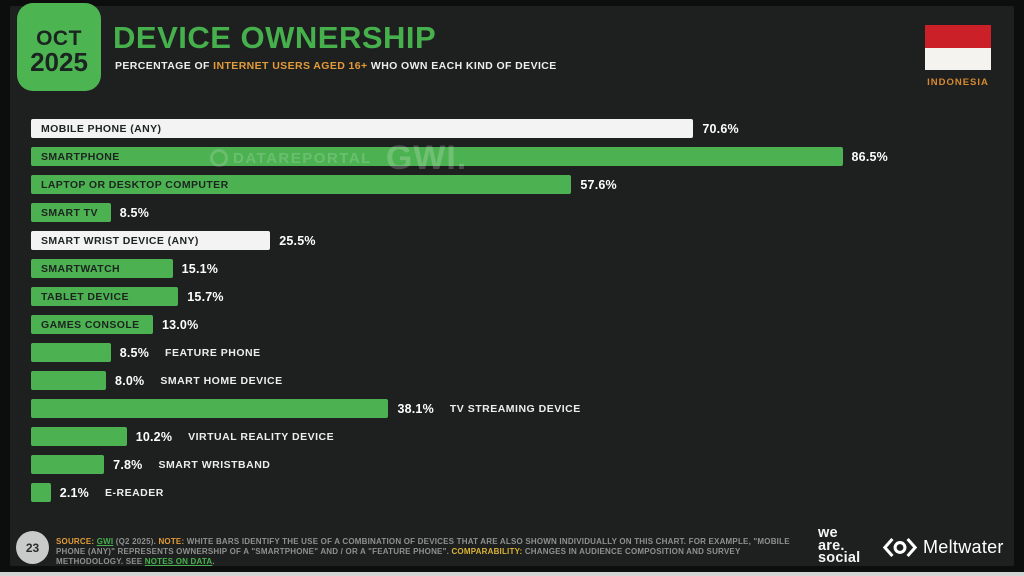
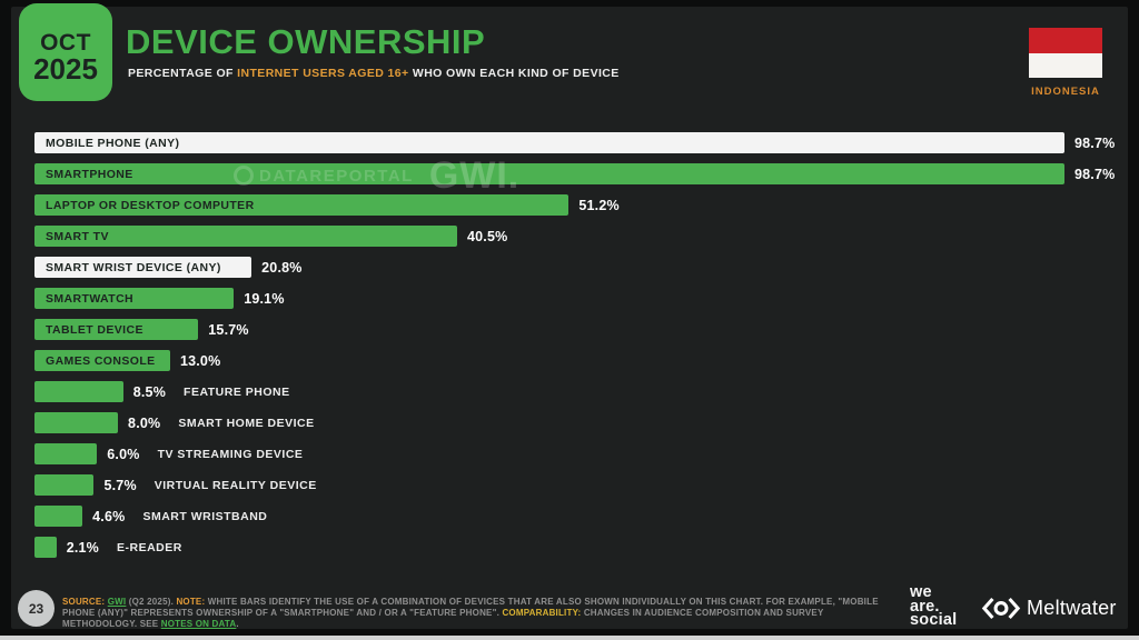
MOBILE PHONE (ANY): 70.6% -> 98.7%
SMARTPHONE: 86.5% -> 98.7%
LAPTOP OR DESKTOP COMPUTER: 57.6% -> 51.2%
SMART TV: 8.5% -> 40.5%
SMART WRIST DEVICE (ANY): 25.5% -> 20.8%
SMARTWATCH: 15.1% -> 19.1%
TV STREAMING DEVICE: 38.1% -> 6.0%
VIRTUAL REALITY DEVICE: 10.2% -> 5.7%
SMART WRISTBAND: 7.8% -> 4.6%
